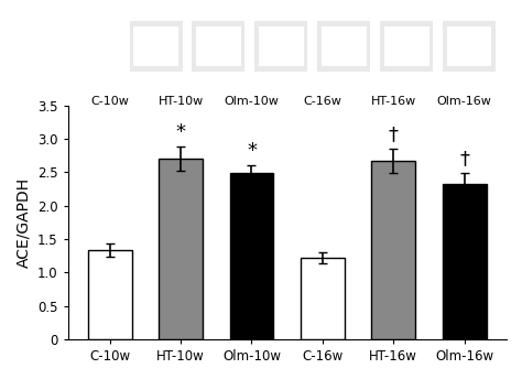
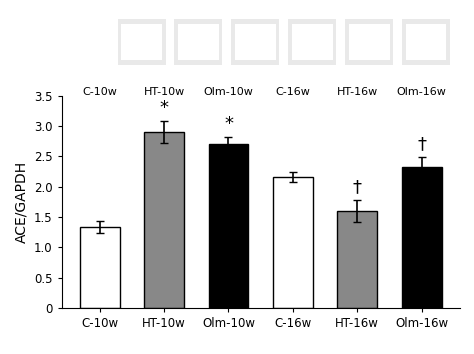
HT-10w: 2.70 -> 2.90
Olm-10w: 2.48 -> 2.70
C-16w: 1.22 -> 2.16
HT-16w: 2.67 -> 1.60
